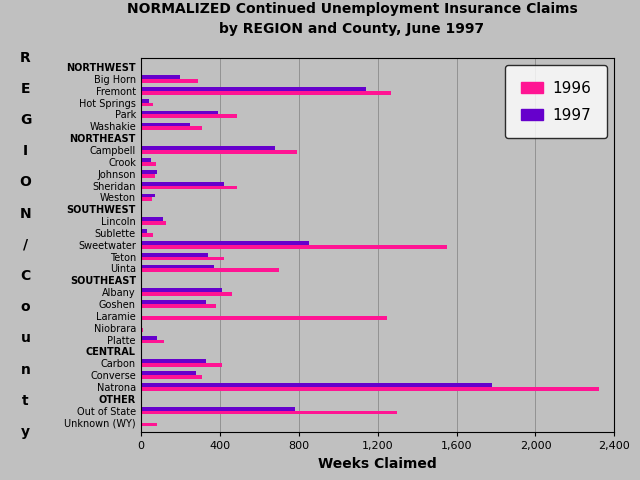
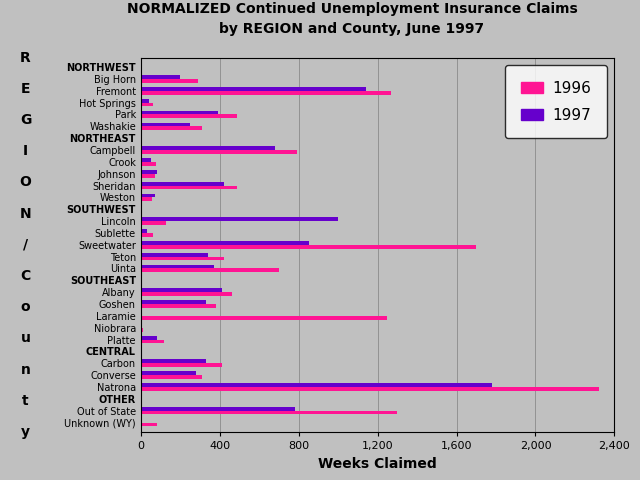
1997/Lincoln: 110 -> 1,000
1996/Sweetwater: 1,550 -> 1,700
